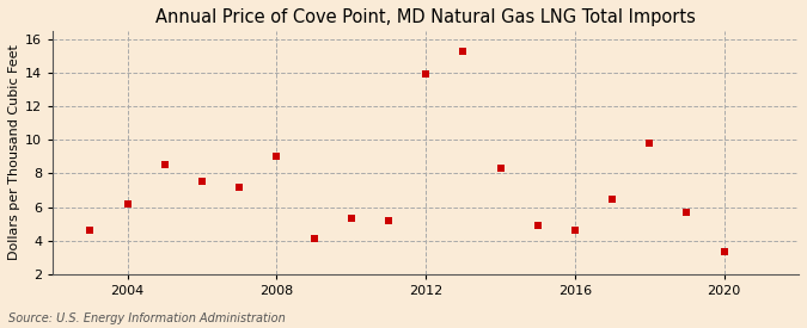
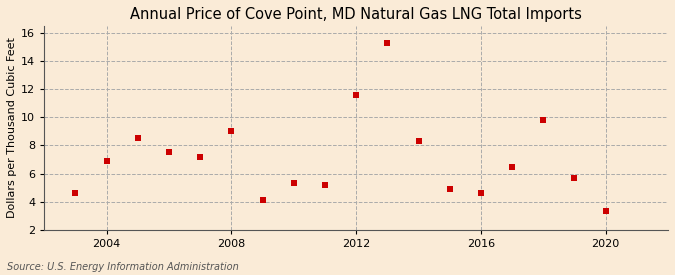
2004: 6.2 -> 6.9
2012: 13.9 -> 11.6
